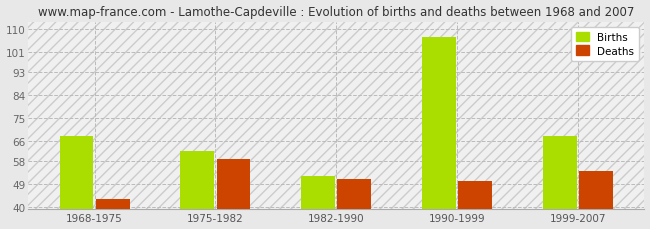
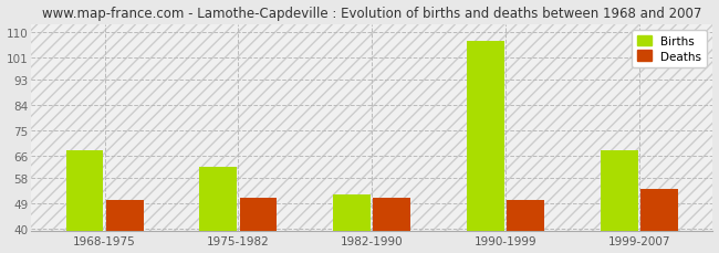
Deaths/1968-1975: 43 -> 50
Deaths/1975-1982: 59 -> 51
